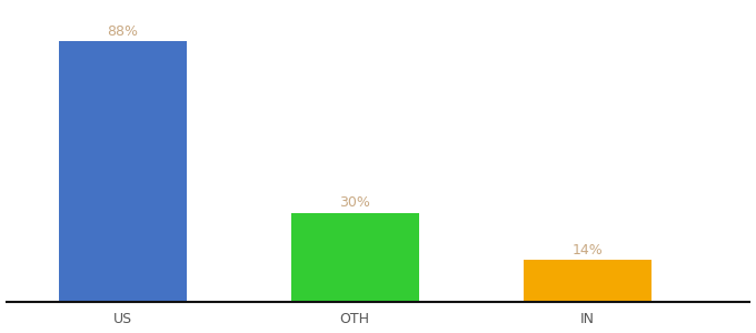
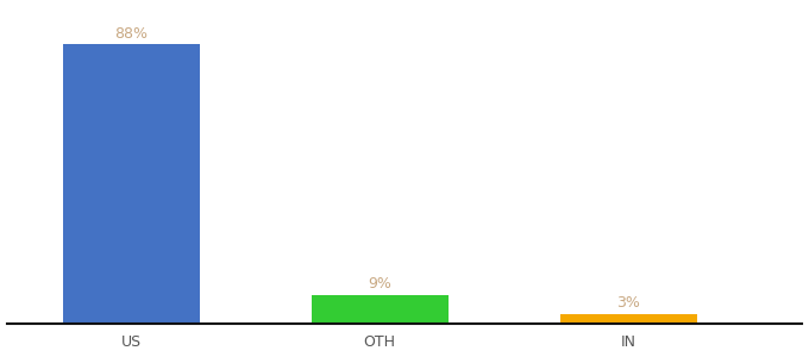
OTH: 30% -> 9%
IN: 14% -> 3%
